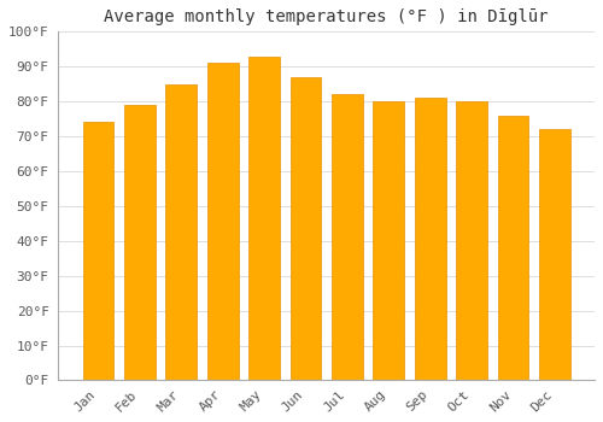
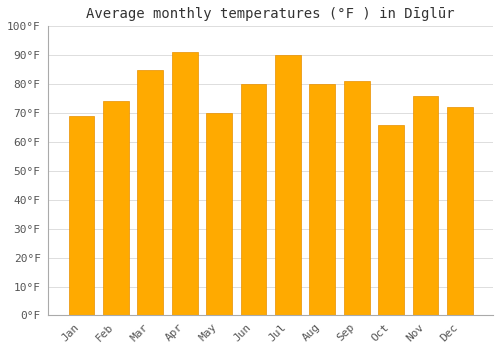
Jan: 74°F -> 69°F
Feb: 79°F -> 74°F
May: 93°F -> 70°F
Jun: 87°F -> 80°F
Jul: 82°F -> 90°F
Oct: 80°F -> 66°F
